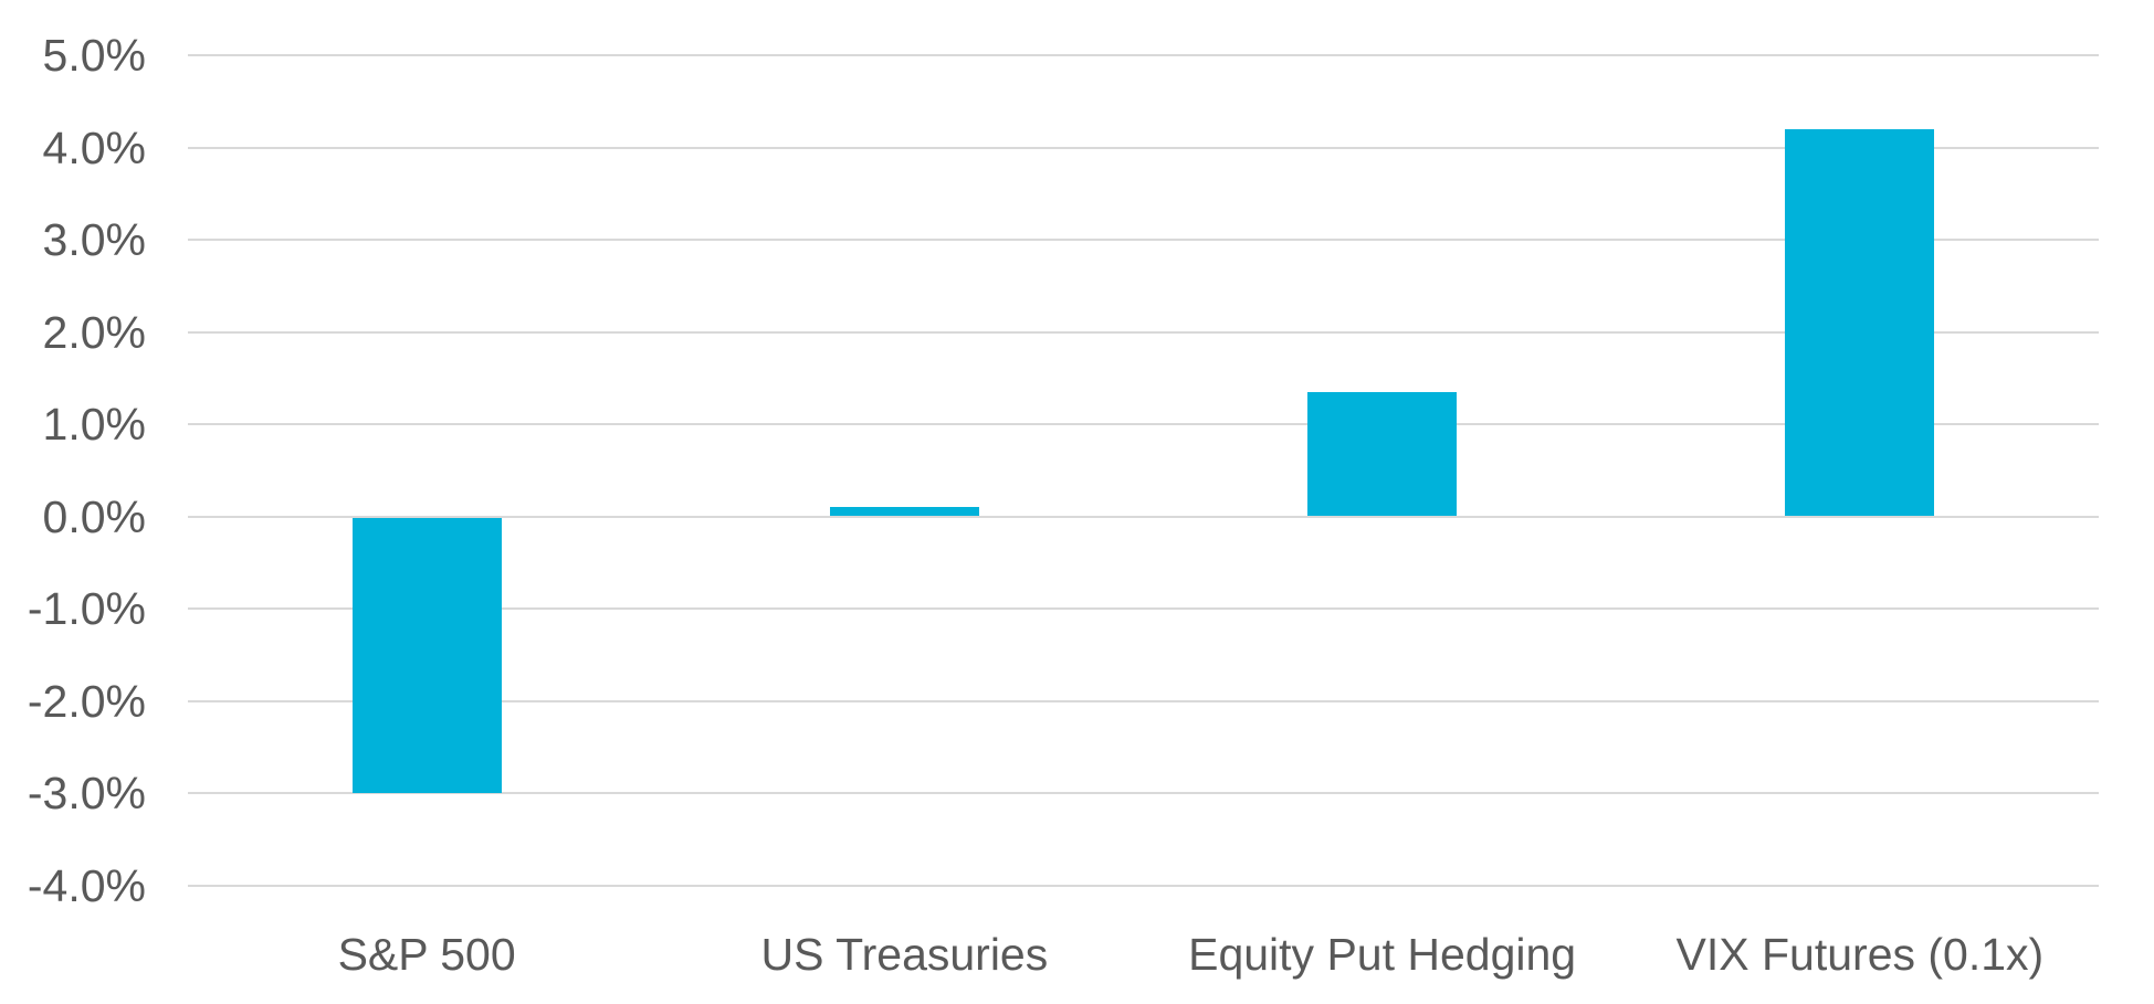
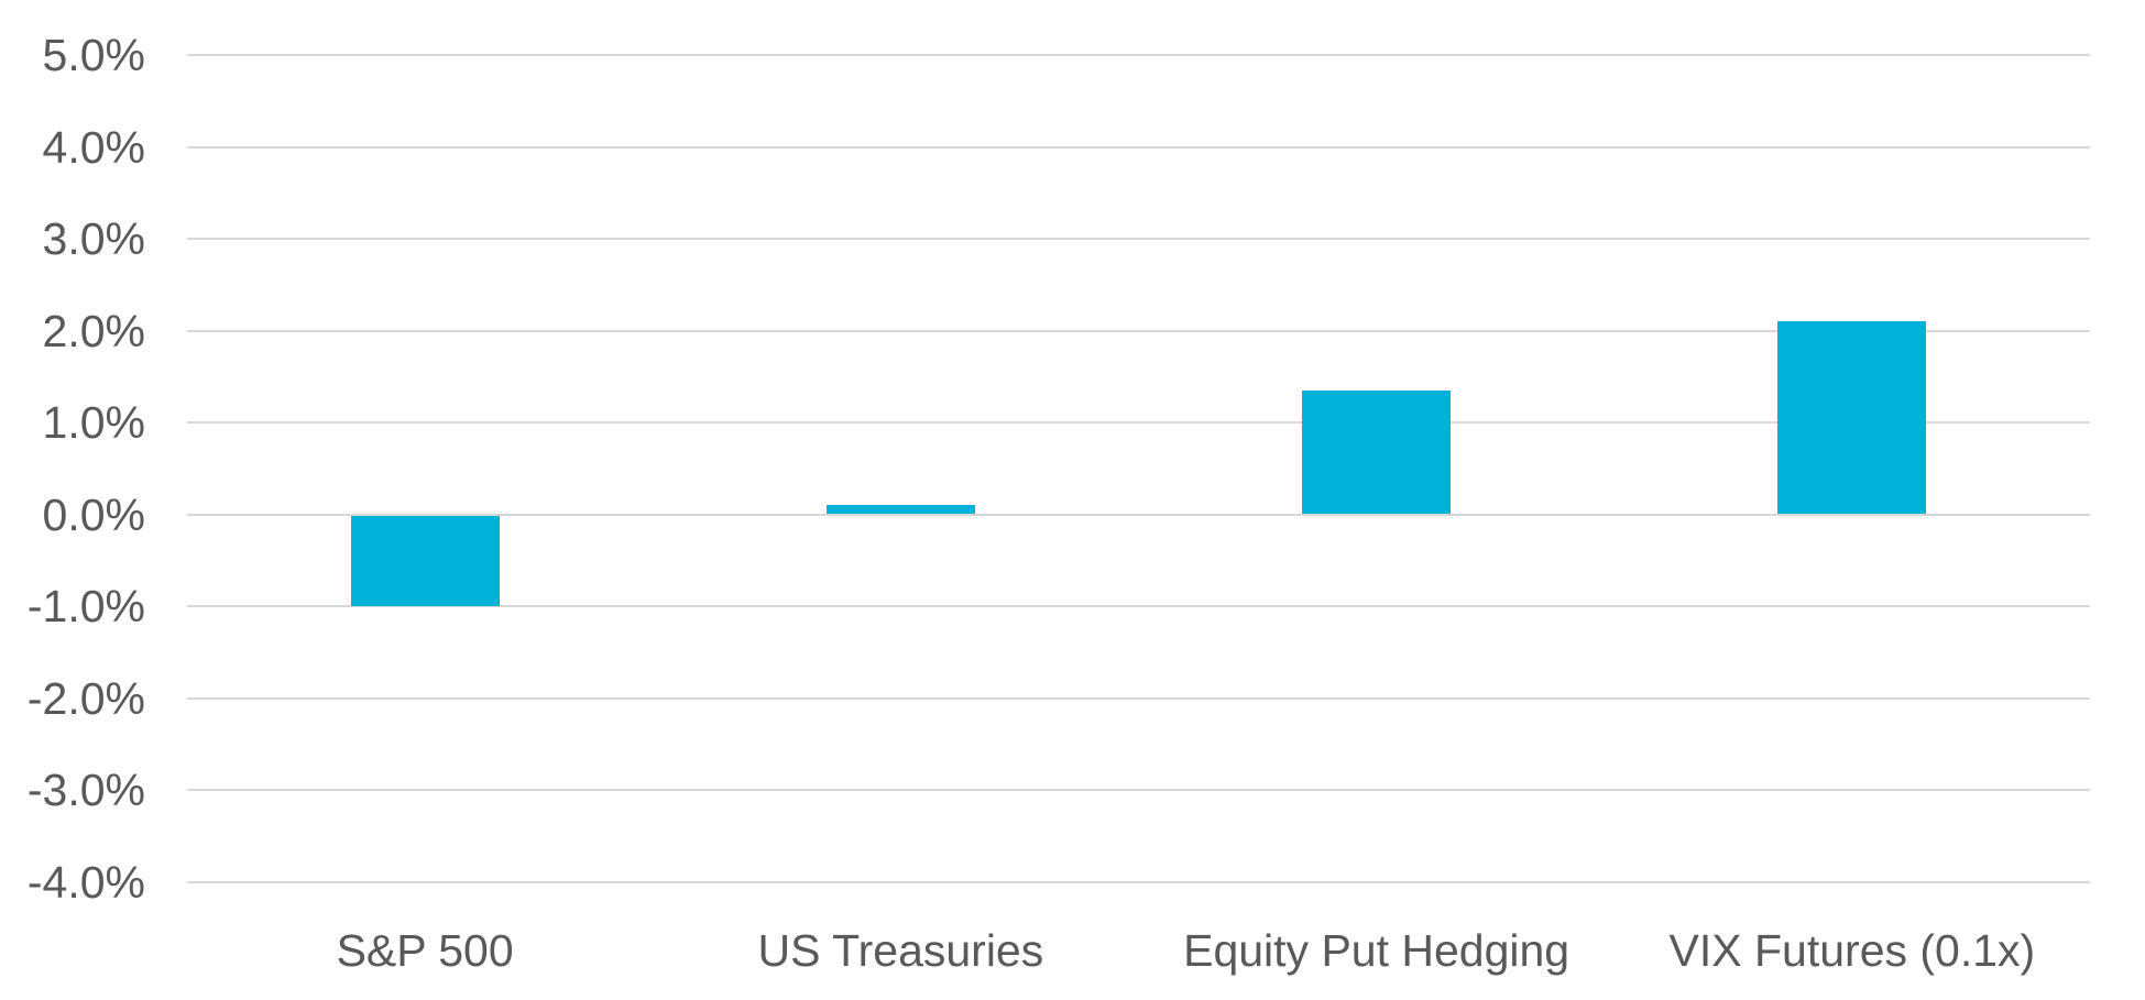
S&P 500: -3.0% -> -1.0%
VIX Futures (0.1x): 4.2% -> 2.1%
